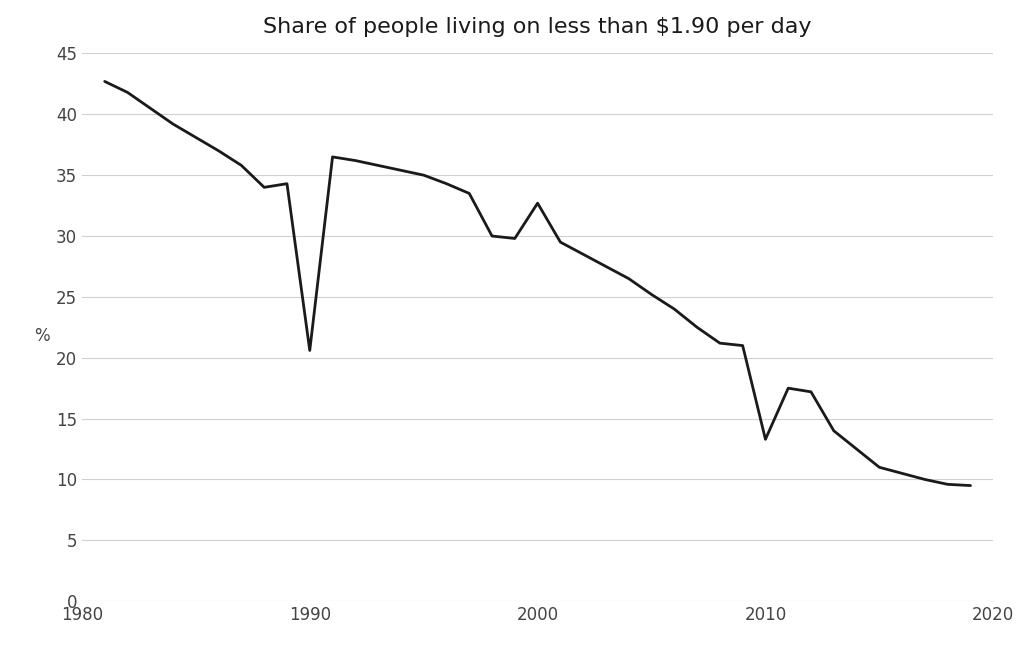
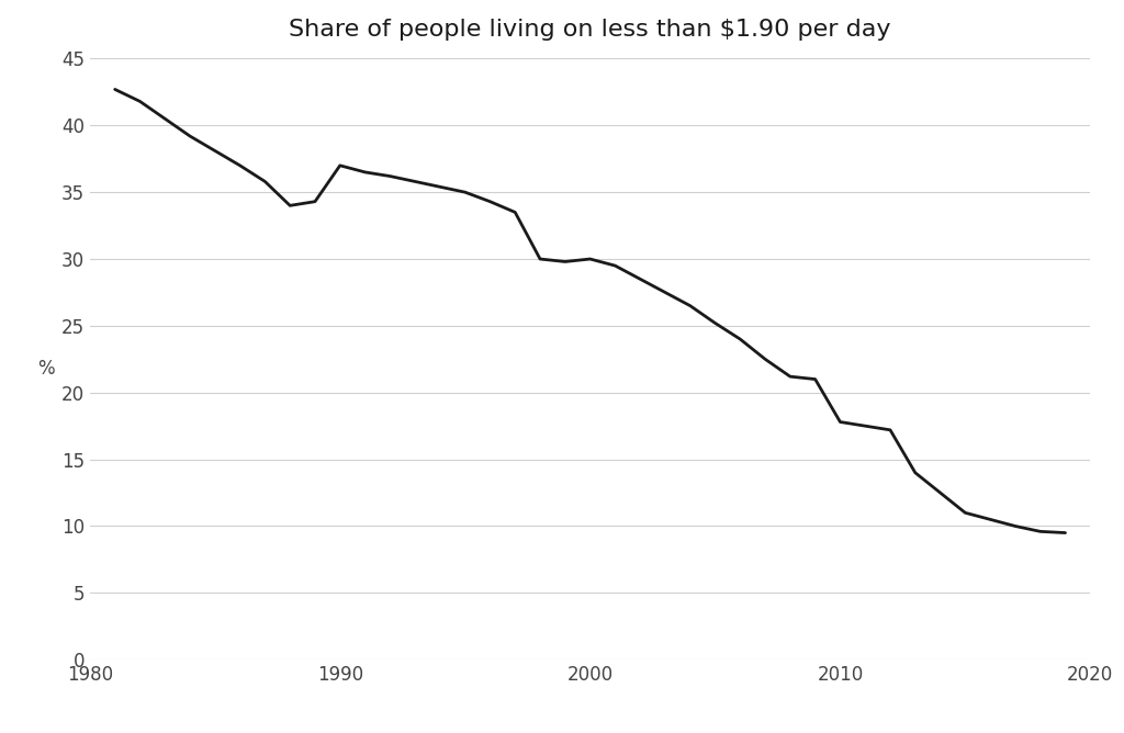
1990: 20.6 -> 37.0
2000: 32.7 -> 30.0
2010: 13.3 -> 17.8
